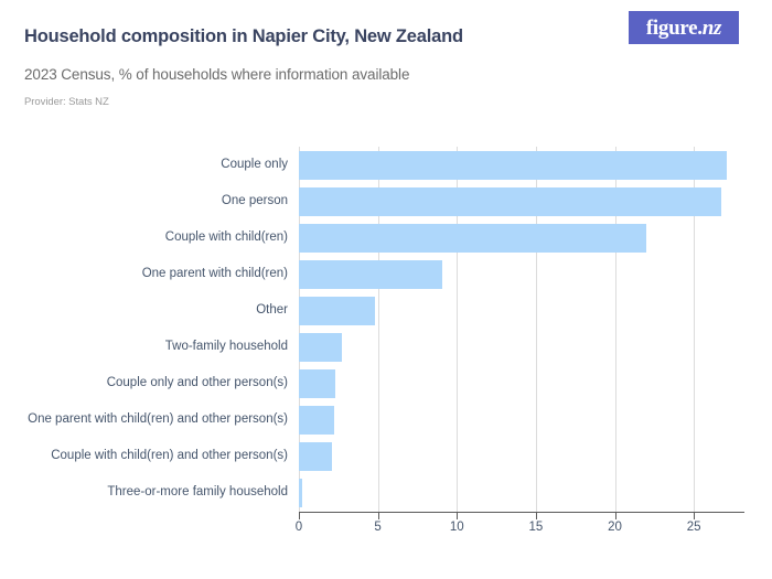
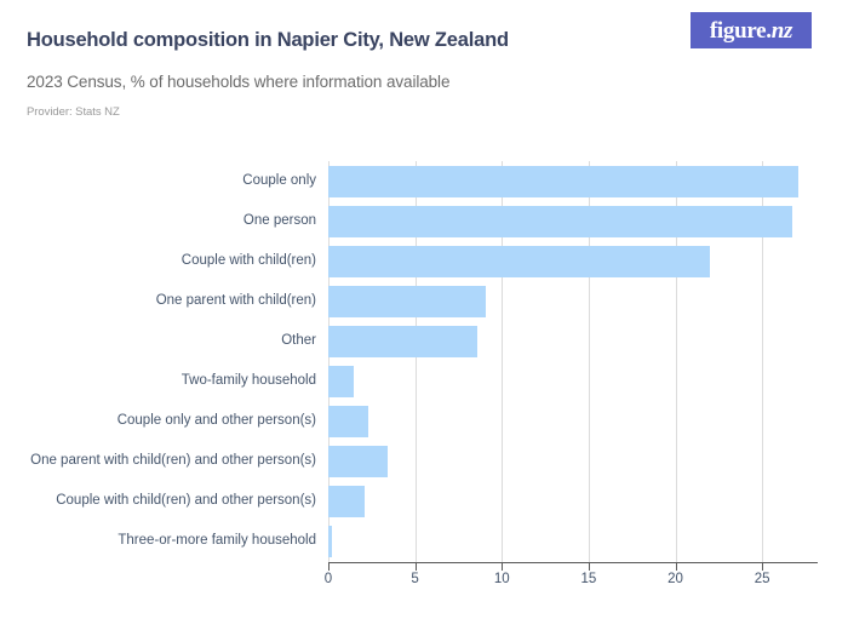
Other: 4.8 -> 8.6
Two-family household: 2.8 -> 1.5
One parent with child(ren) and other person(s): 2.2 -> 3.4
